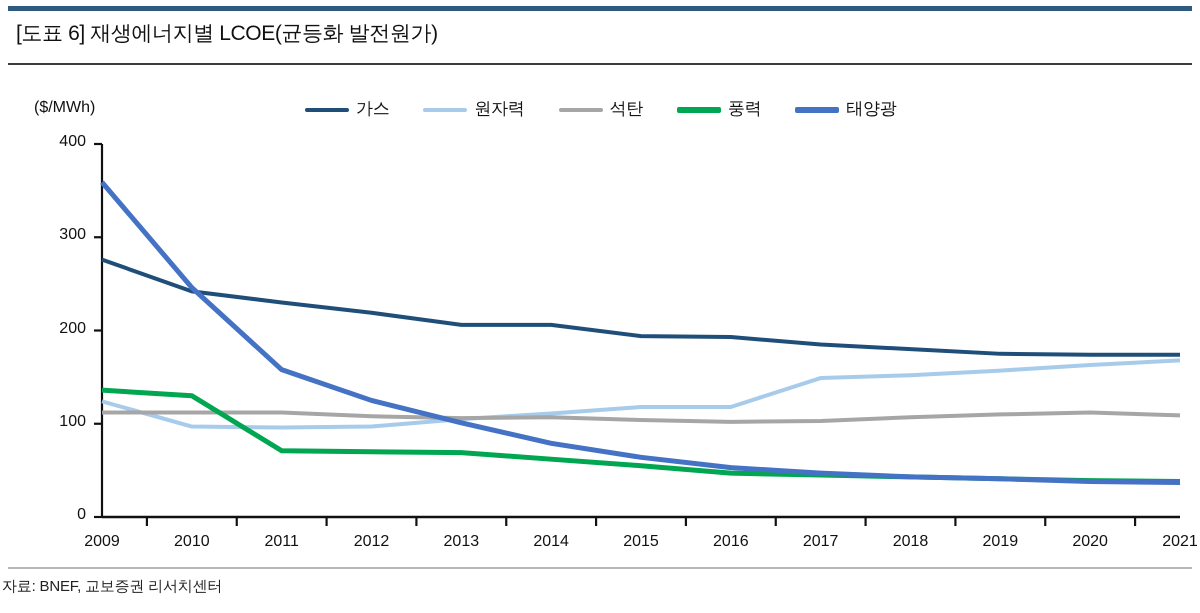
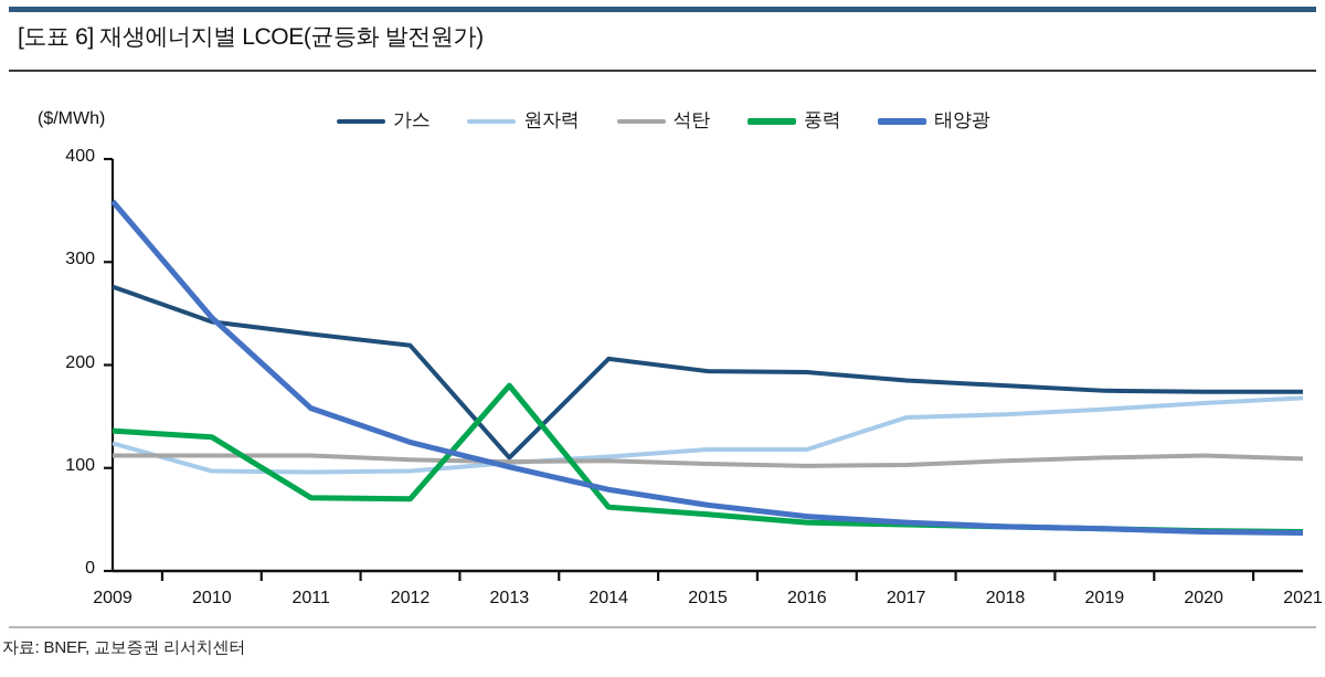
가스/2013: 210 -> 110
풍력/2013: 70 -> 180
